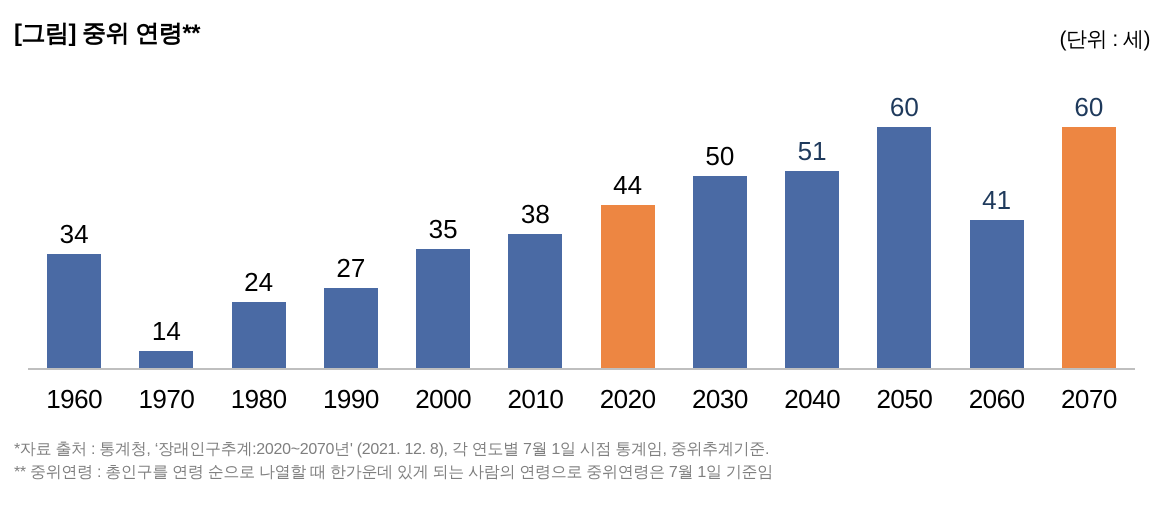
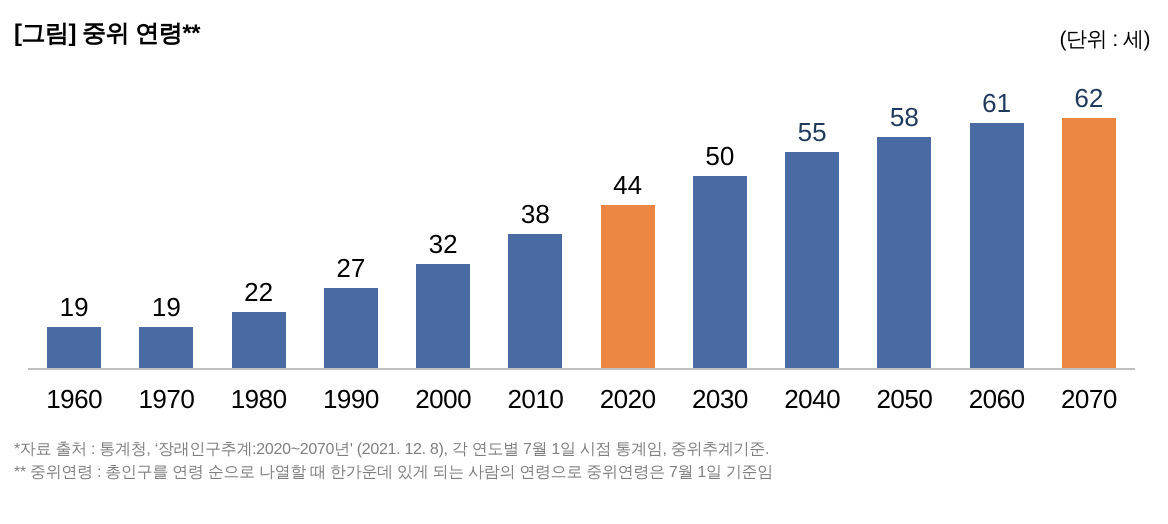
1960: 34 -> 19
1970: 14 -> 19
1980: 24 -> 22
2000: 35 -> 32
2040: 51 -> 55
2050: 60 -> 58
2060: 41 -> 61
2070: 60 -> 62
